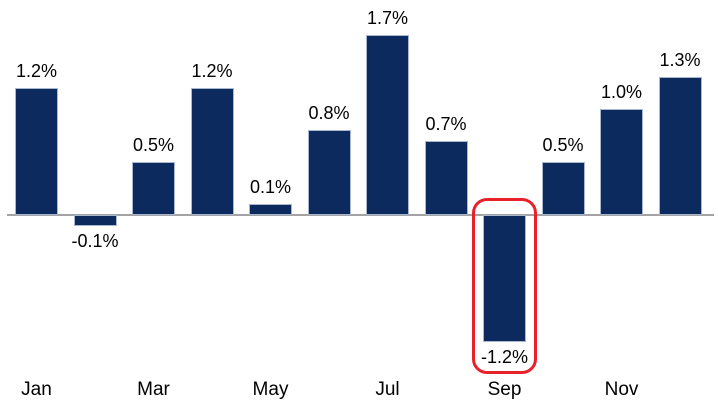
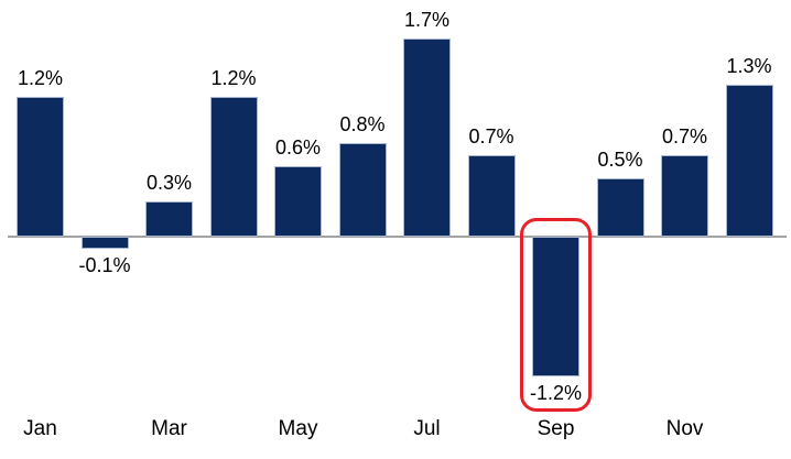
Mar: 0.5% -> 0.3%
May: 0.1% -> 0.6%
Nov: 1.0% -> 0.7%
